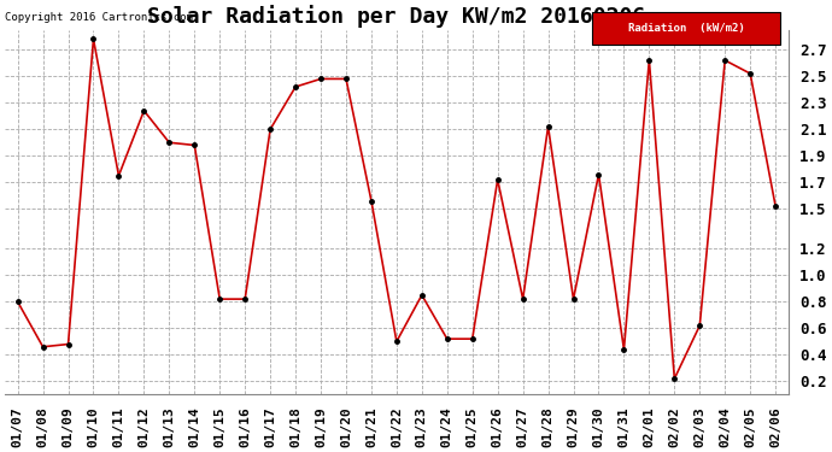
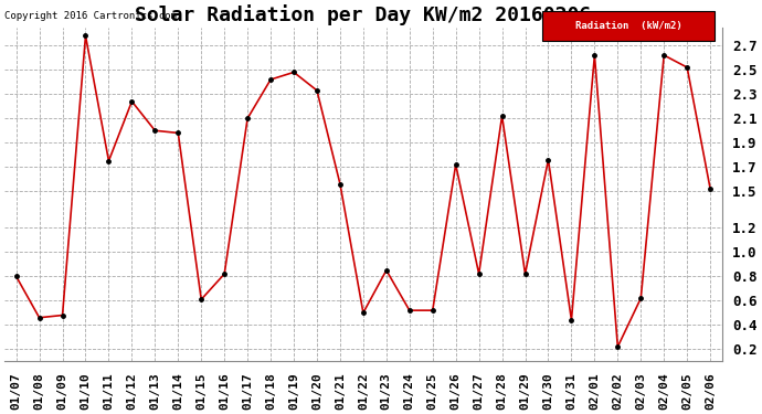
01/15: 0.82 -> 0.61
01/20: 2.48 -> 2.33
